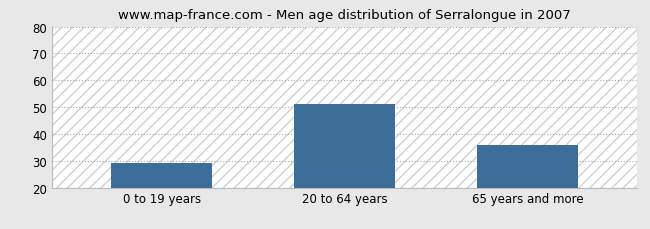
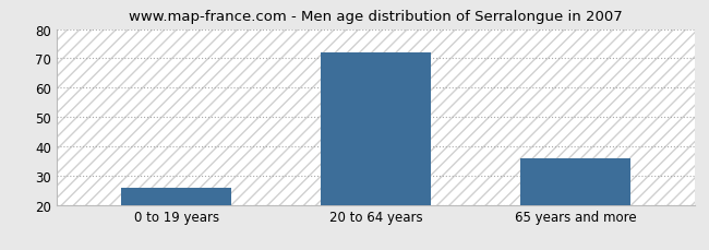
0 to 19 years: 29 -> 26
20 to 64 years: 51 -> 72
